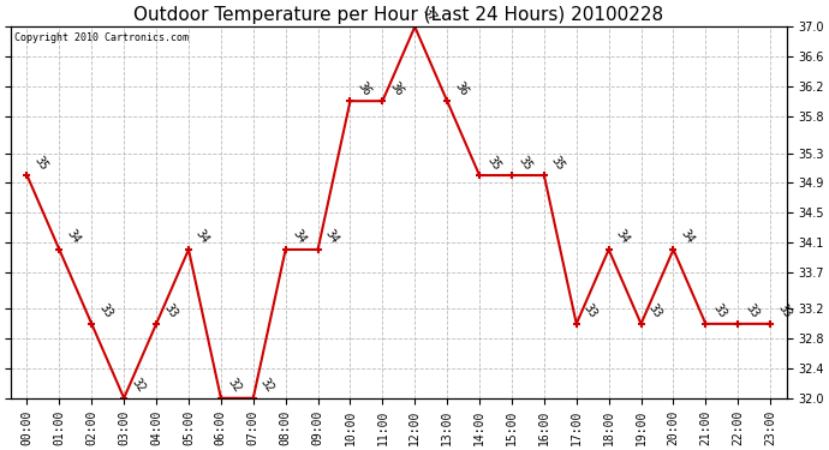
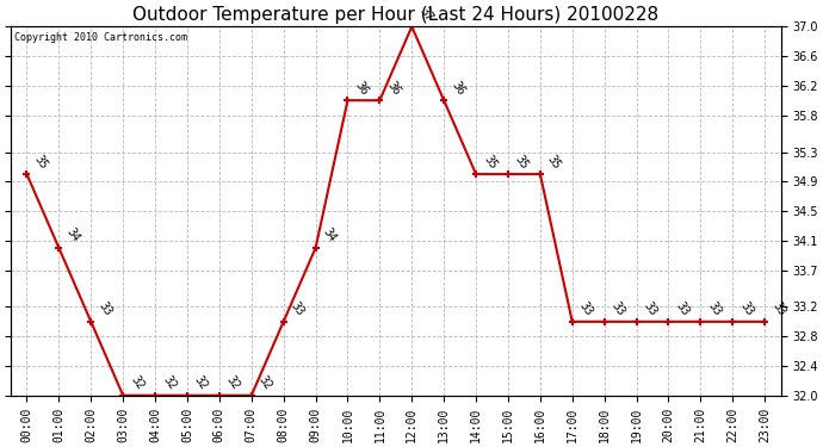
04:00: 33 -> 32
05:00: 34 -> 32
08:00: 34 -> 33
18:00: 34 -> 33
20:00: 34 -> 33
